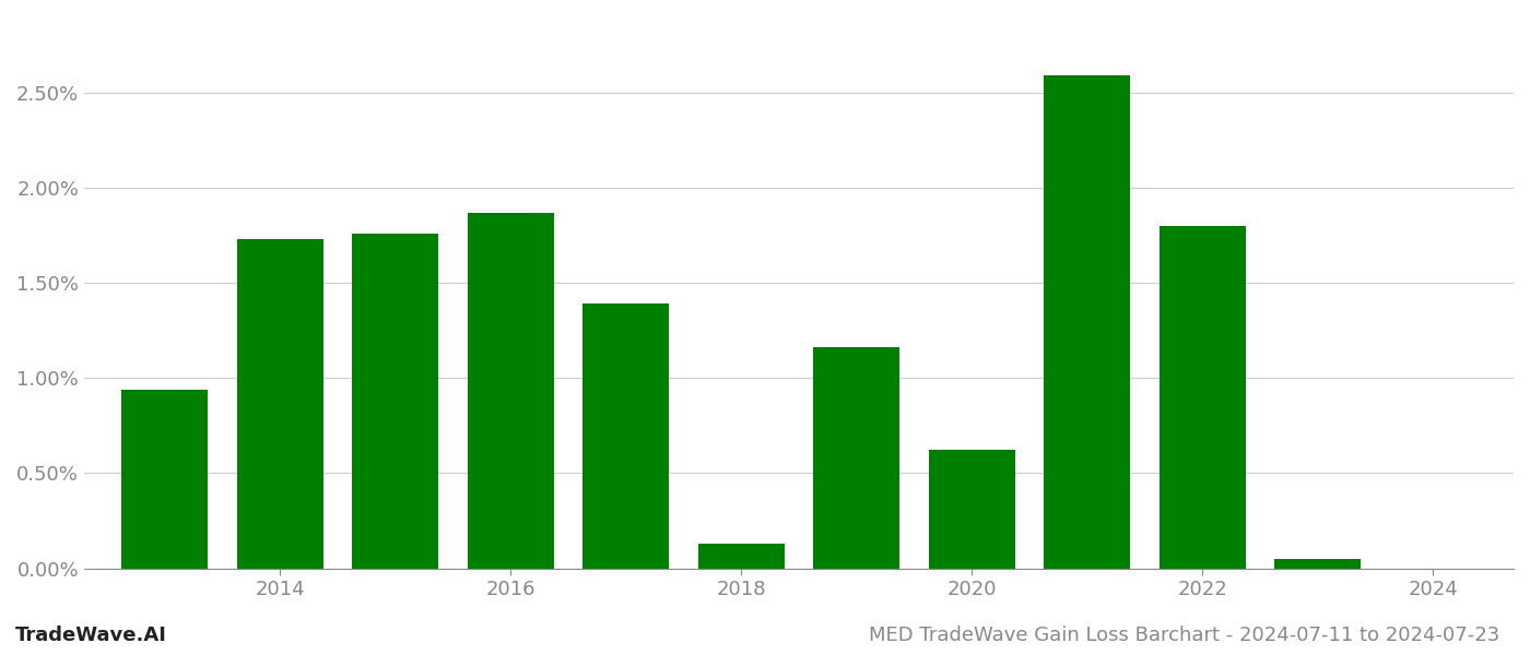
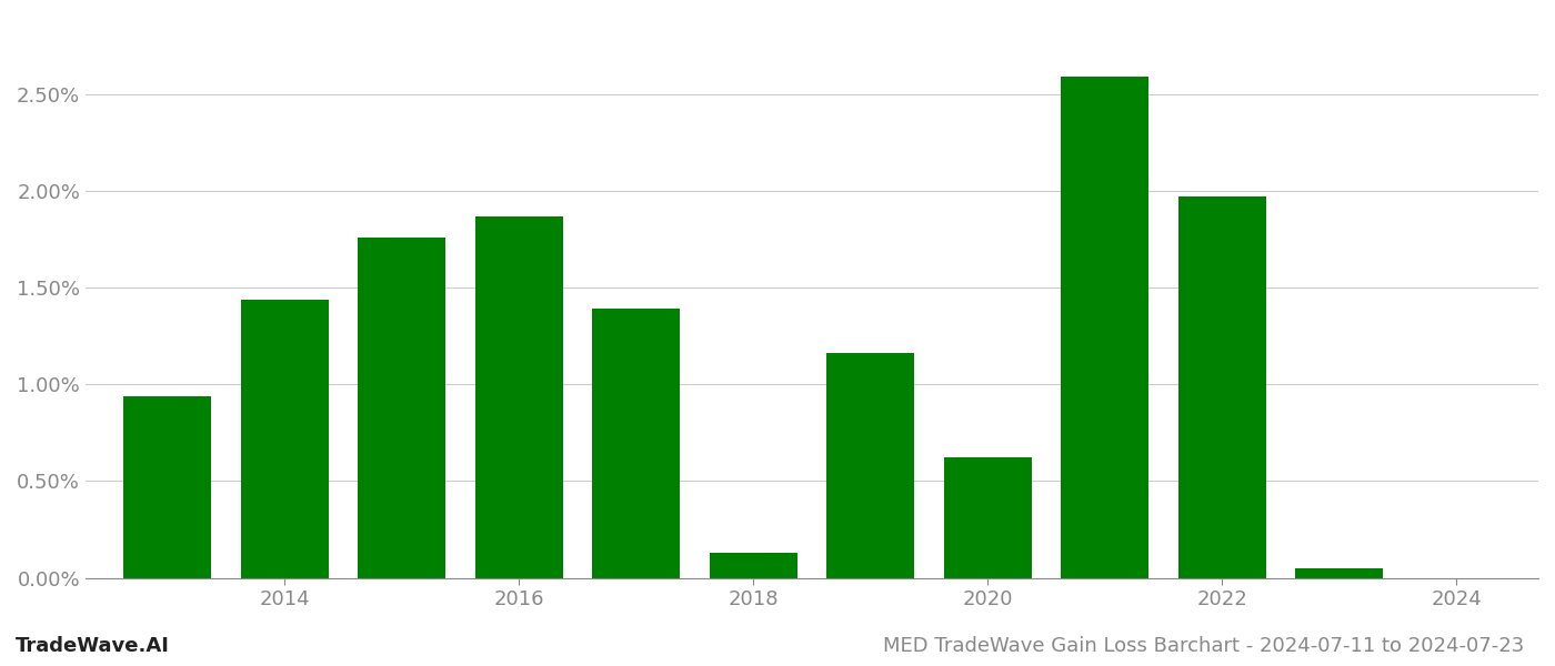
2014: 1.73% -> 1.44%
2022: 1.80% -> 1.97%
